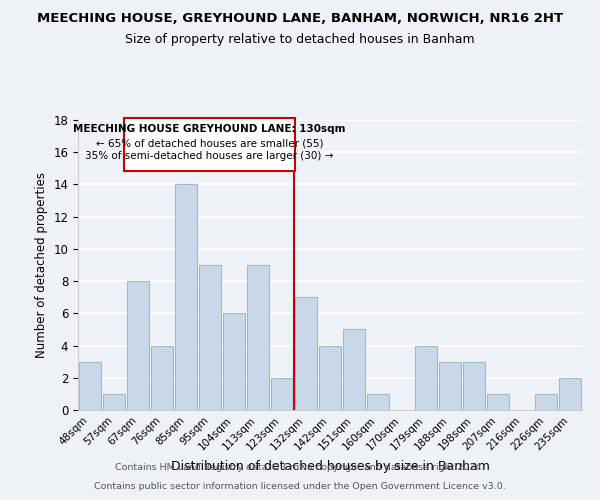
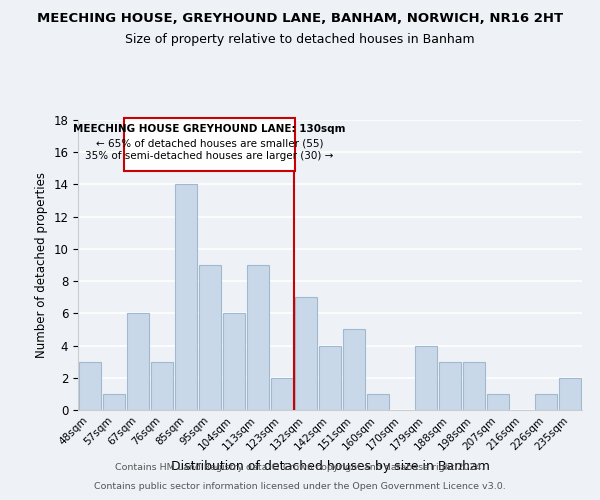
67sqm: 8 -> 6
76sqm: 4 -> 3
